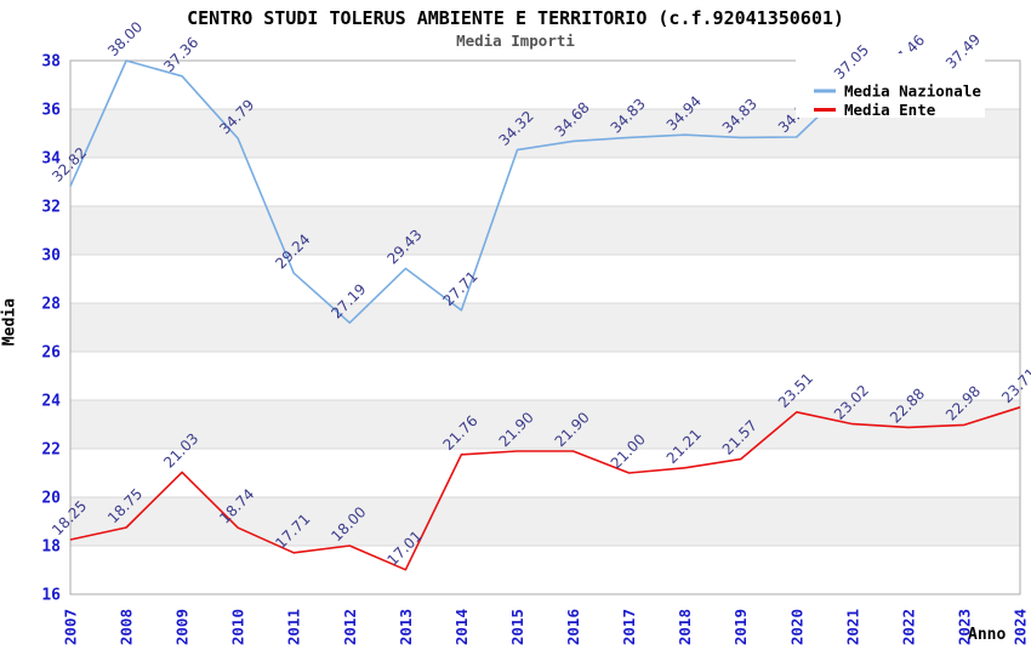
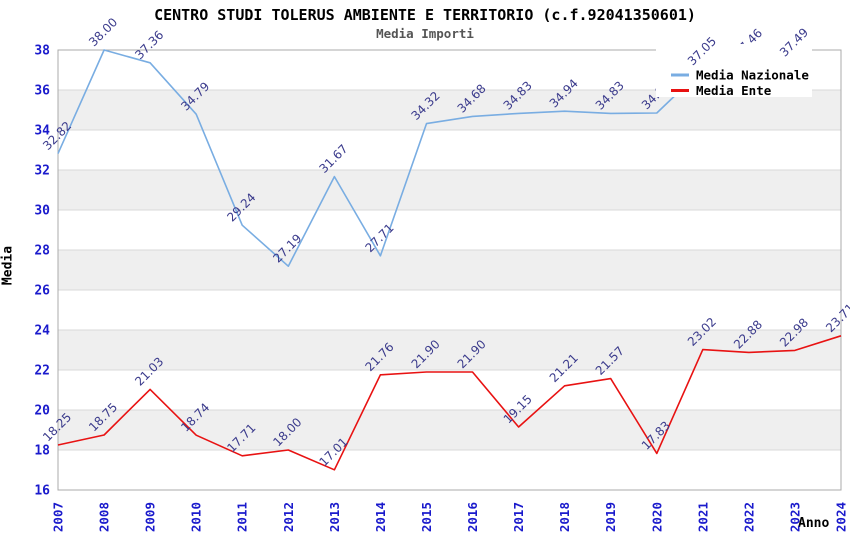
Media Nazionale/2013: 29.43 -> 31.67
Media Ente/2017: 21.00 -> 19.15
Media Ente/2020: 23.51 -> 17.83
